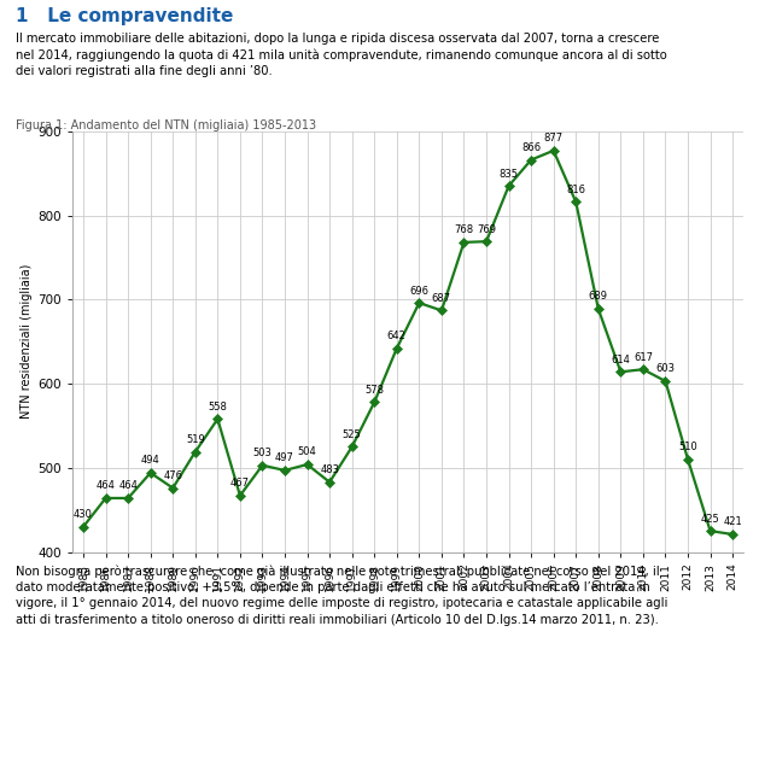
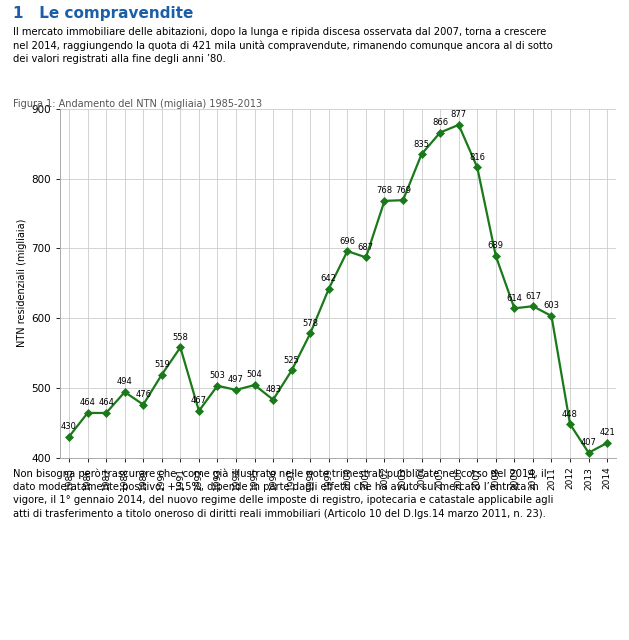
2012: 510 -> 448
2013: 425 -> 407
